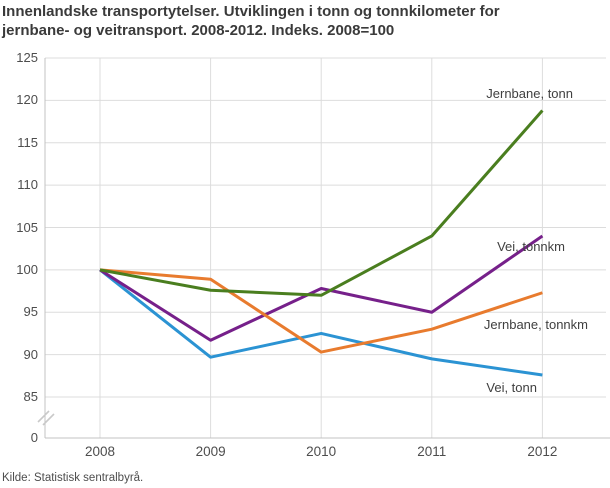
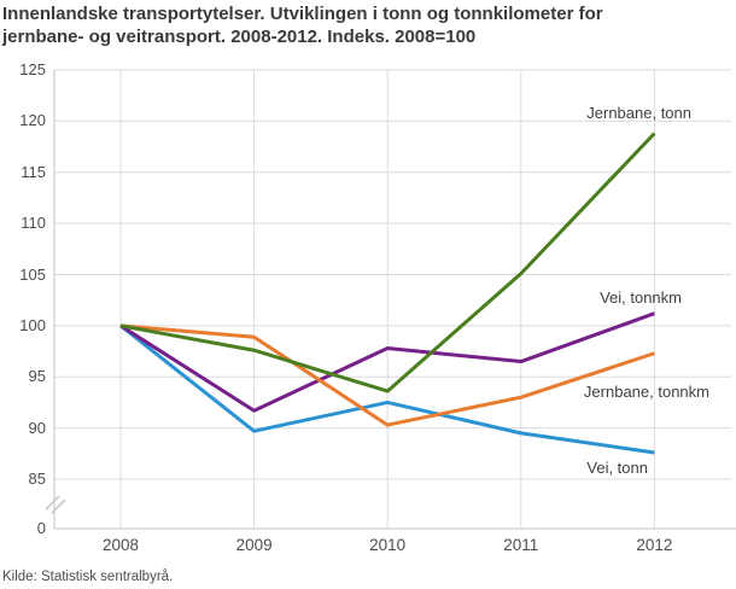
Jernbane, tonn/2010: 97 -> 94
Jernbane, tonn/2011: 104 -> 105
Vei, tonnkm/2011: 95 -> 96
Vei, tonnkm/2012: 104 -> 101
